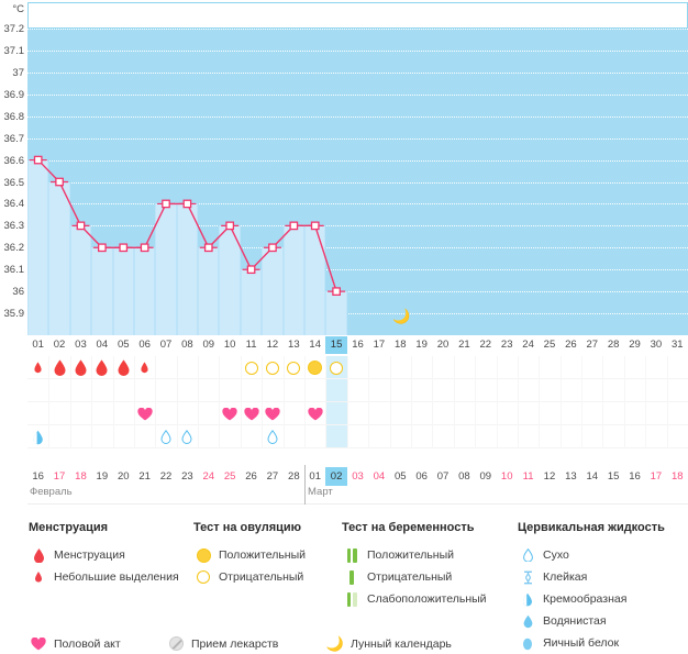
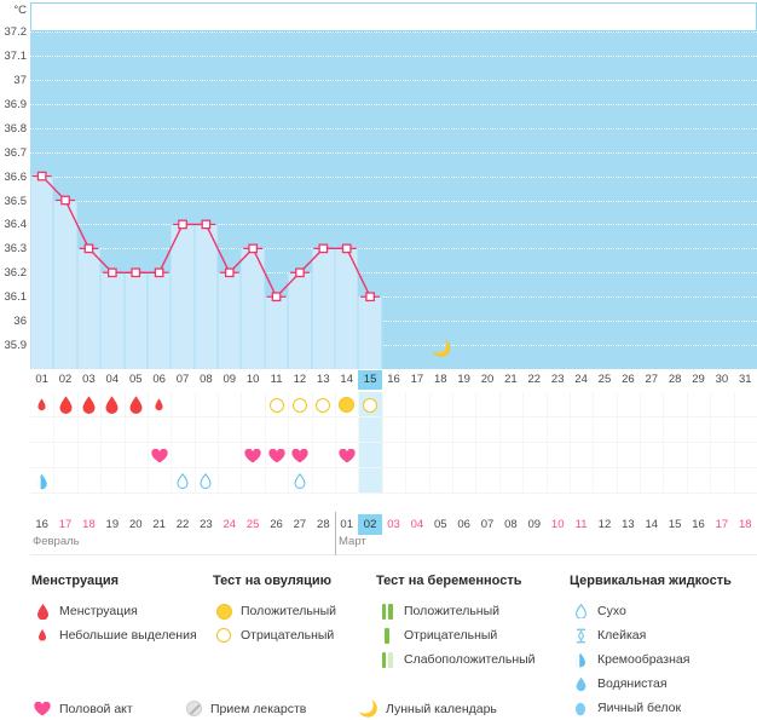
15: 36.0 -> 36.1
